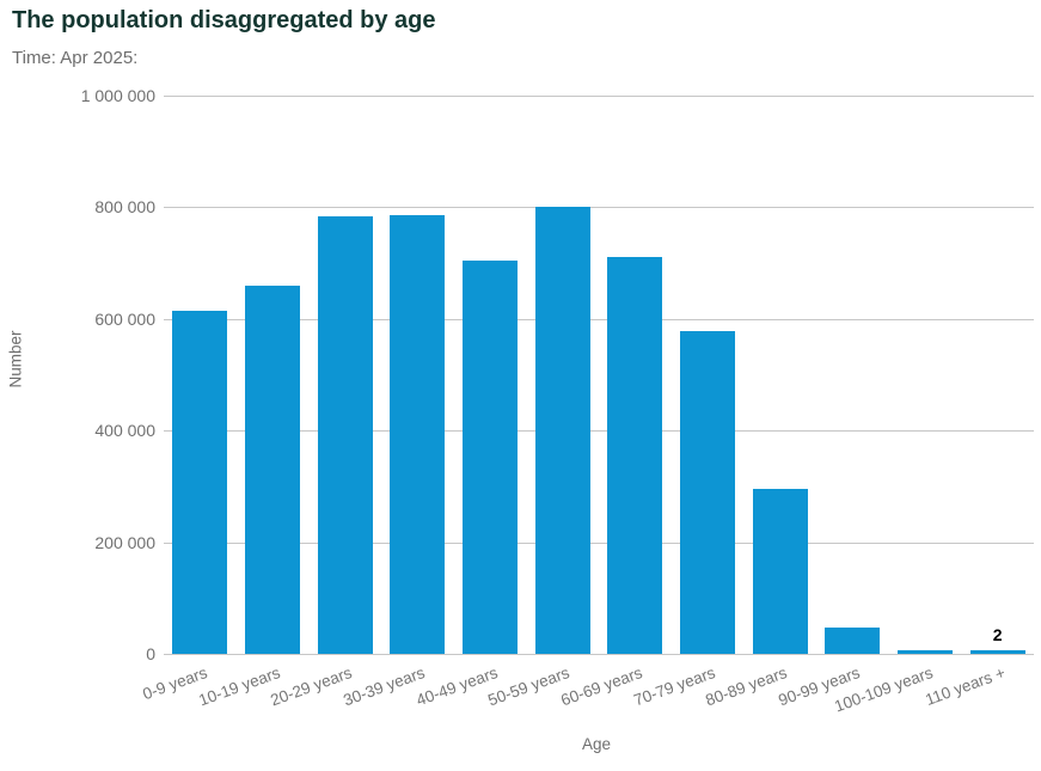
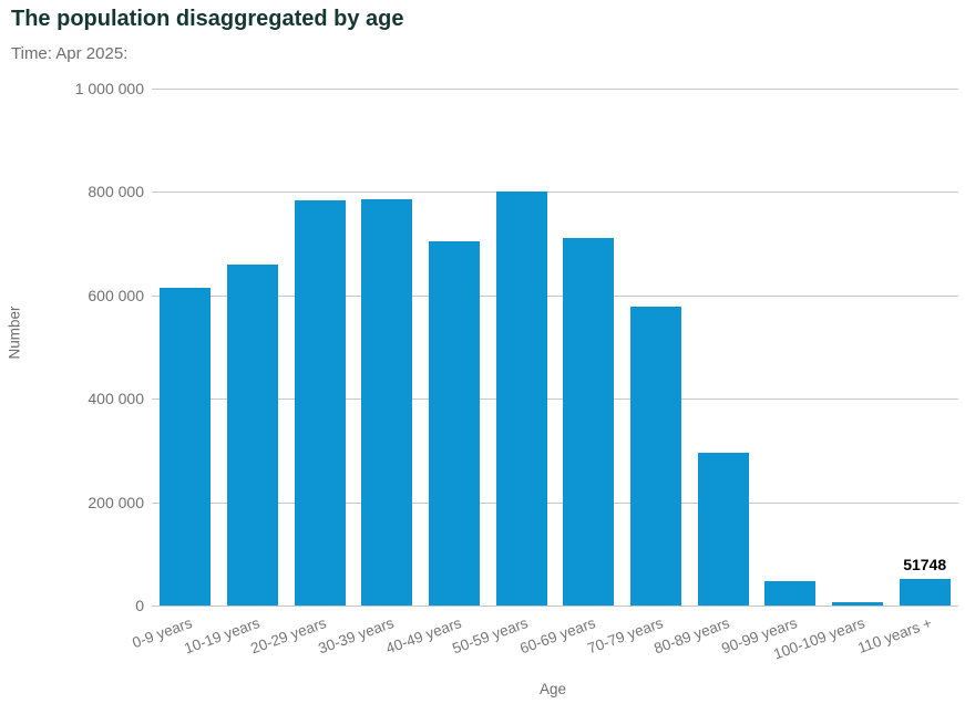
110 years +: 2 -> 51748
